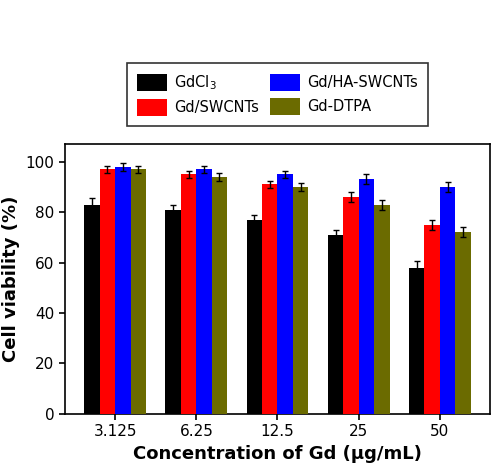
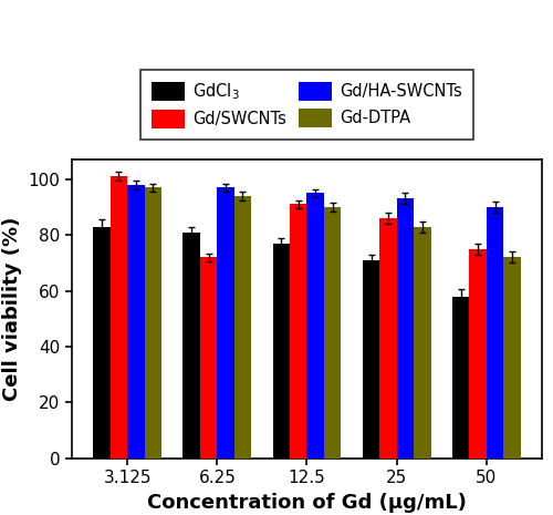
Gd/SWCNTs/3.125: 97 -> 101
Gd/SWCNTs/6.25: 95 -> 72
